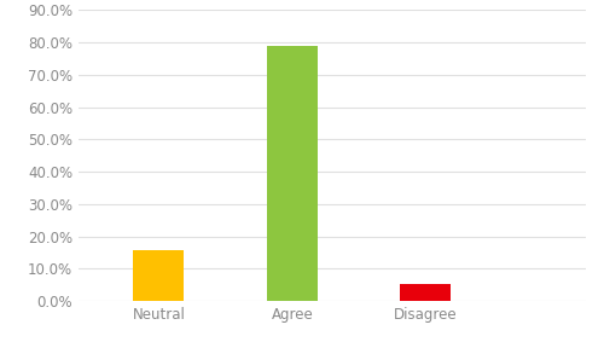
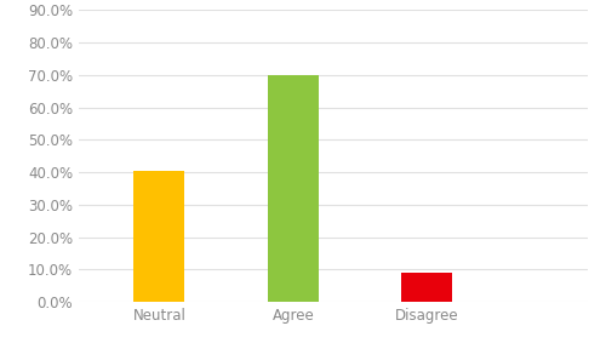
Neutral: 15.8% -> 40.5%
Agree: 78.9% -> 70.0%
Disagree: 5.3% -> 9.0%
